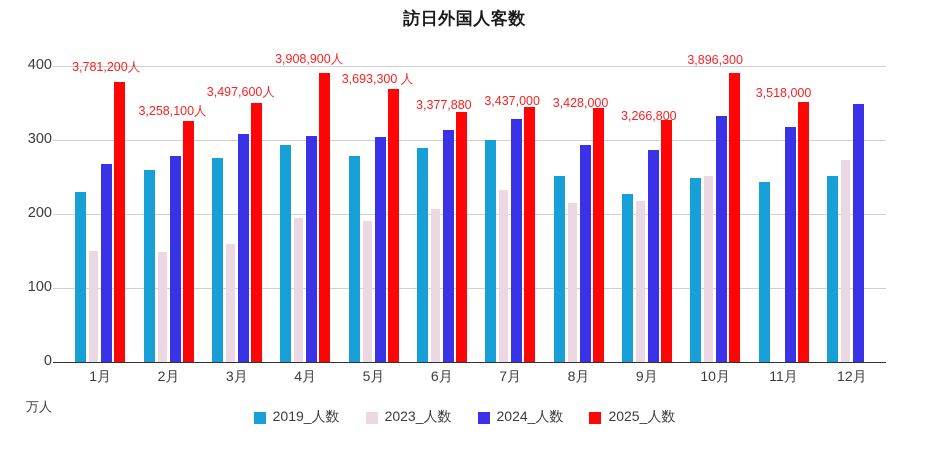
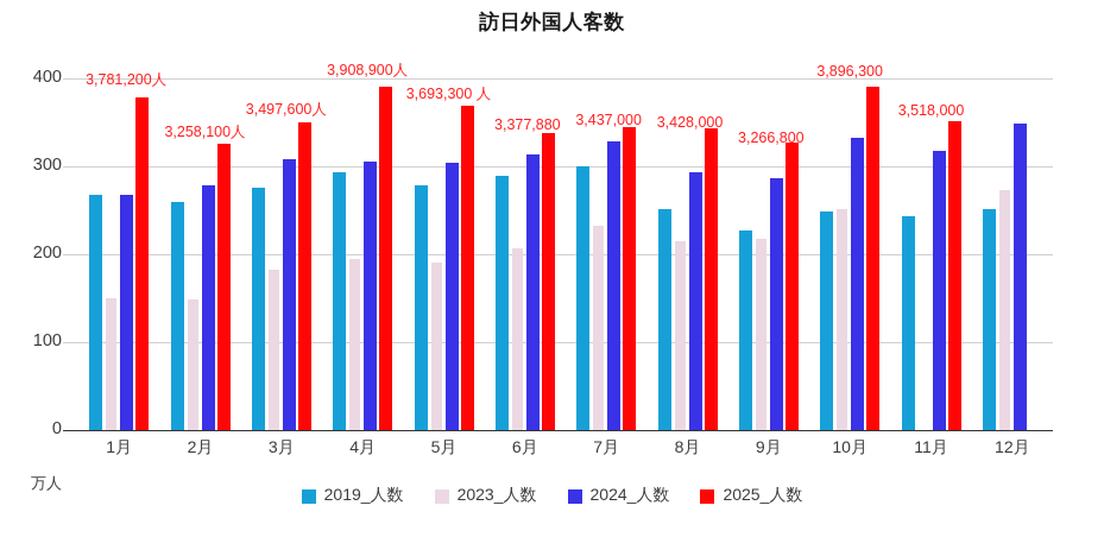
2019_人数/1月: 230 -> 270
2023_人数/3月: 160 -> 180
